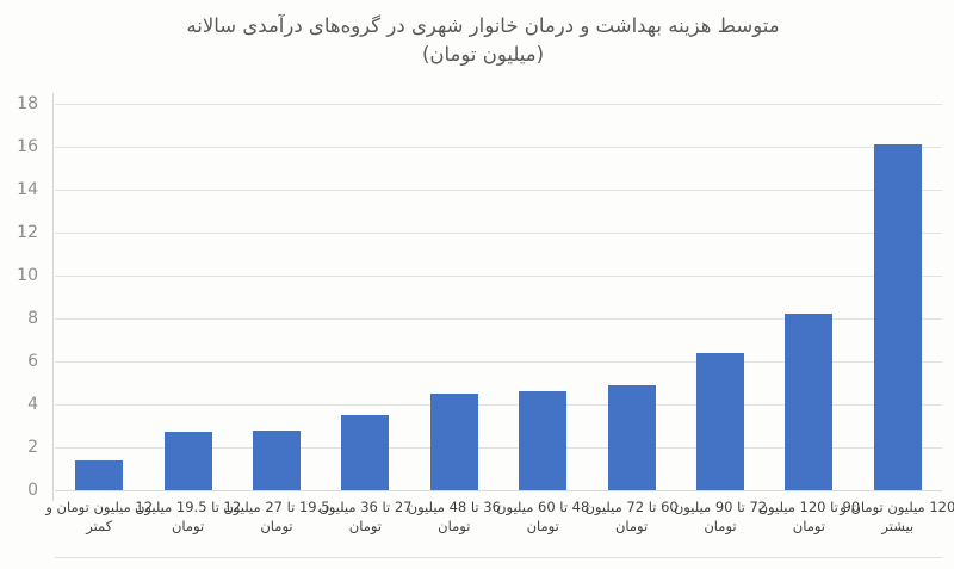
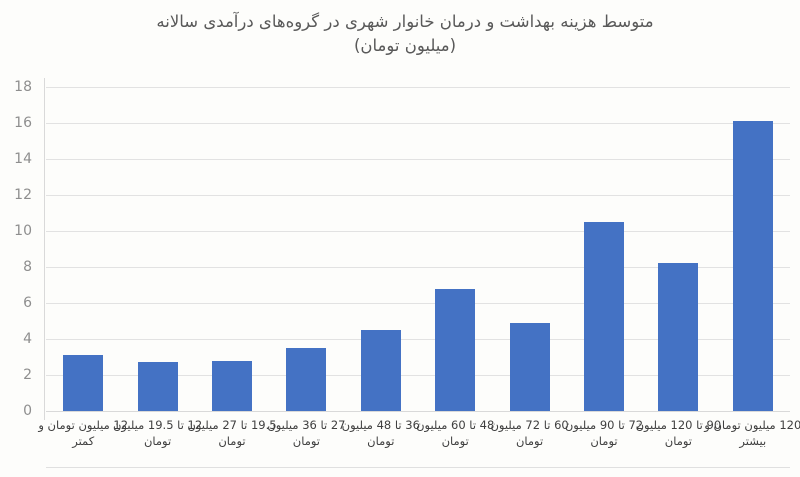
12 میلیون تومان و کمتر: 1.4 -> 3.1
48 تا 60 میلیون تومان: 4.6 -> 6.8
72 تا 90 میلیون تومان: 6.4 -> 10.5
